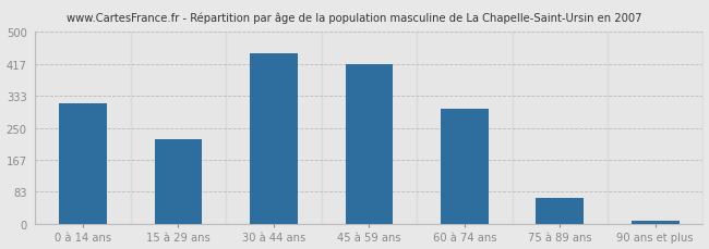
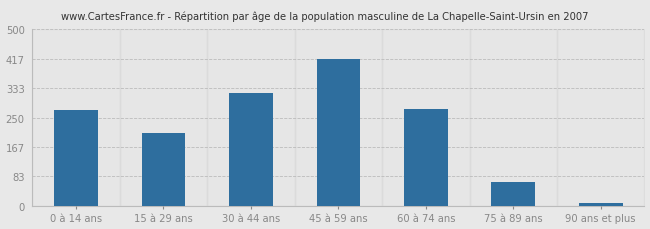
0 à 14 ans: 315 -> 272
15 à 29 ans: 220 -> 205
30 à 44 ans: 445 -> 320
60 à 74 ans: 300 -> 275
